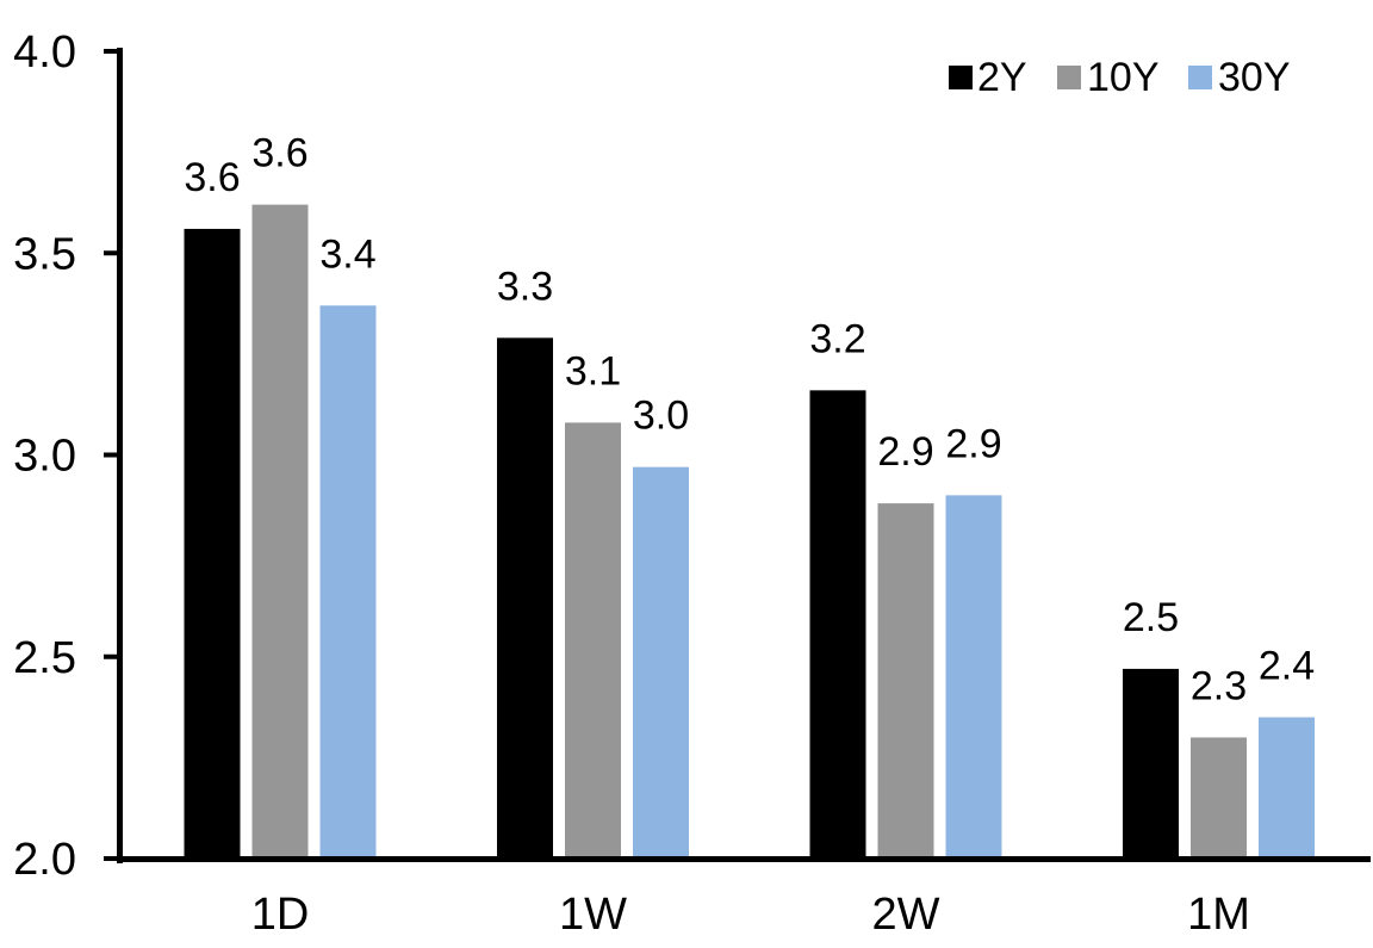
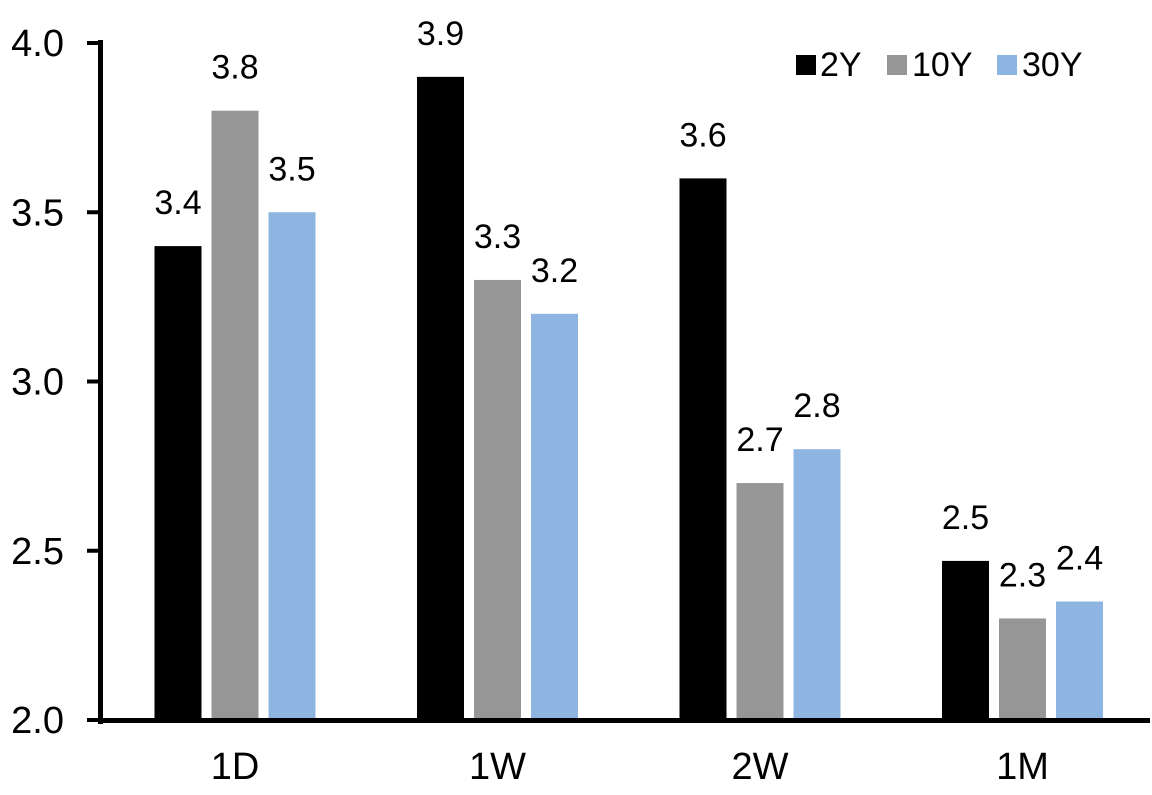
2Y/1D: 3.6 -> 3.4
10Y/1D: 3.6 -> 3.8
30Y/1D: 3.4 -> 3.5
2Y/1W: 3.3 -> 3.9
10Y/1W: 3.1 -> 3.3
30Y/1W: 3.0 -> 3.2
2Y/2W: 3.2 -> 3.6
10Y/2W: 2.9 -> 2.7
30Y/2W: 2.9 -> 2.8
